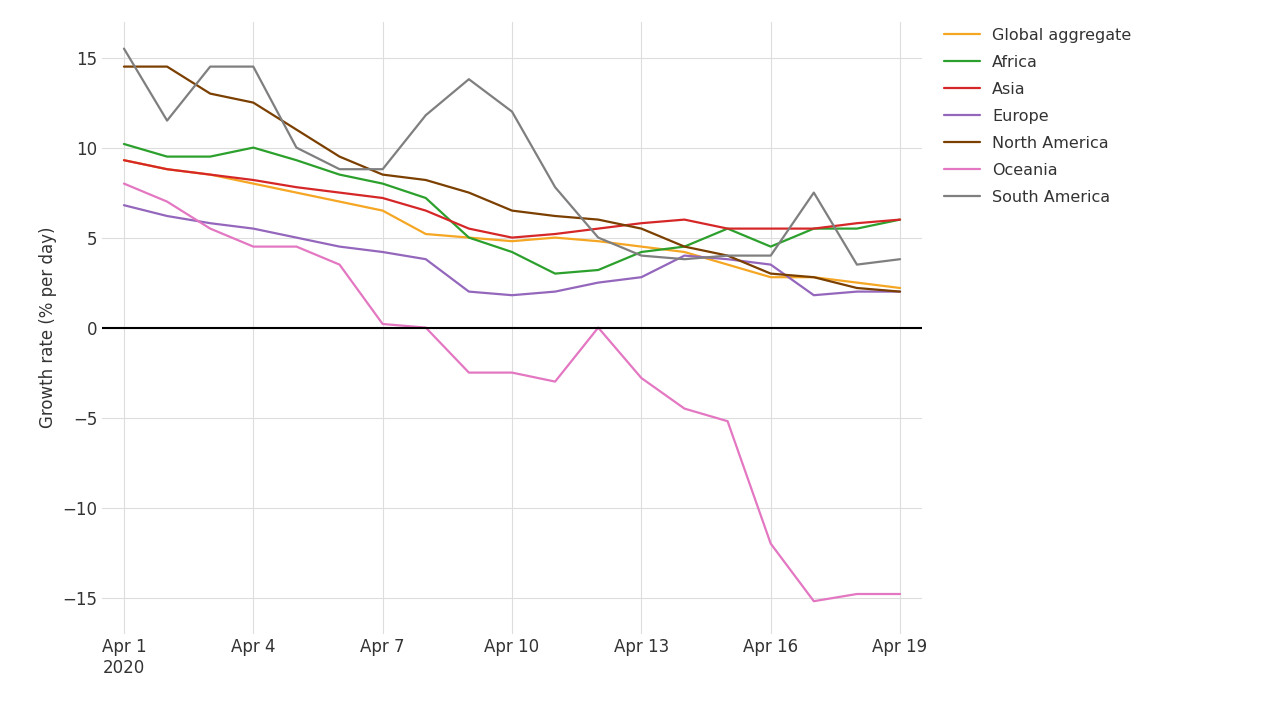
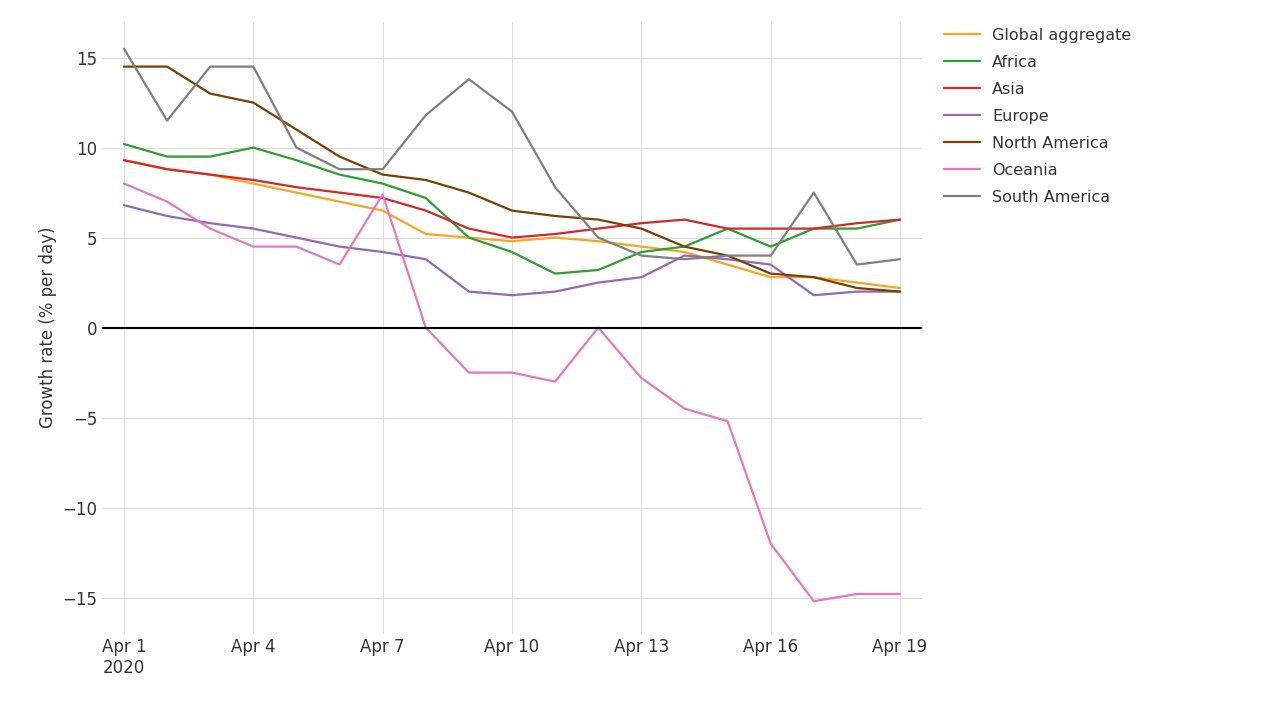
Oceania/Apr 7: 0.2 -> 7.4
